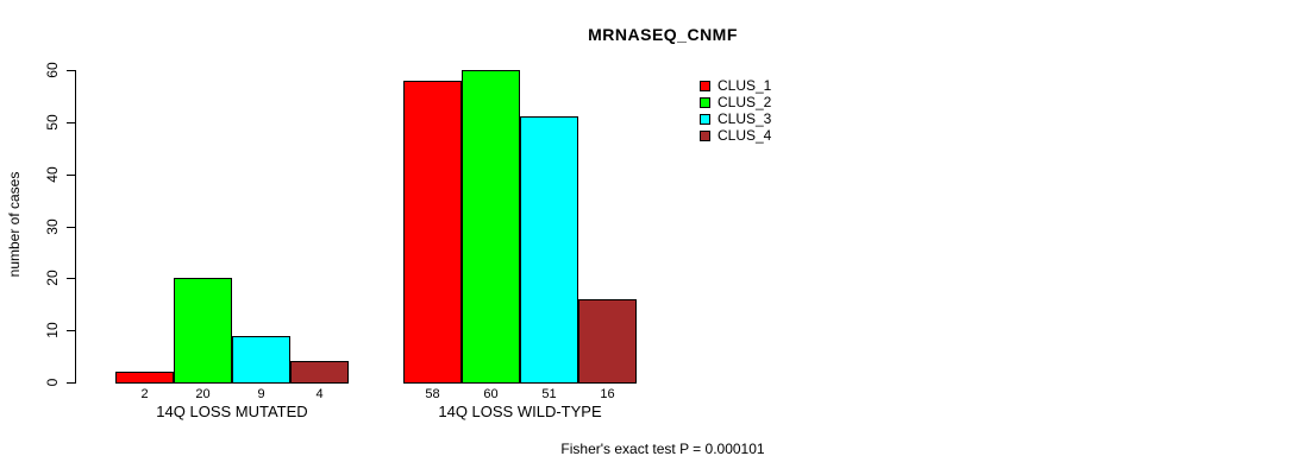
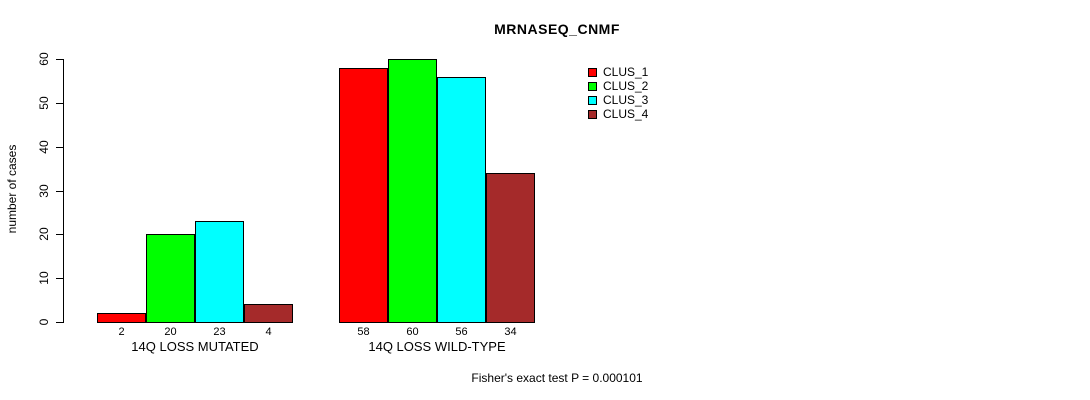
CLUS_3/14Q LOSS MUTATED: 9 -> 23
CLUS_3/14Q LOSS WILD-TYPE: 51 -> 56
CLUS_4/14Q LOSS WILD-TYPE: 16 -> 34
